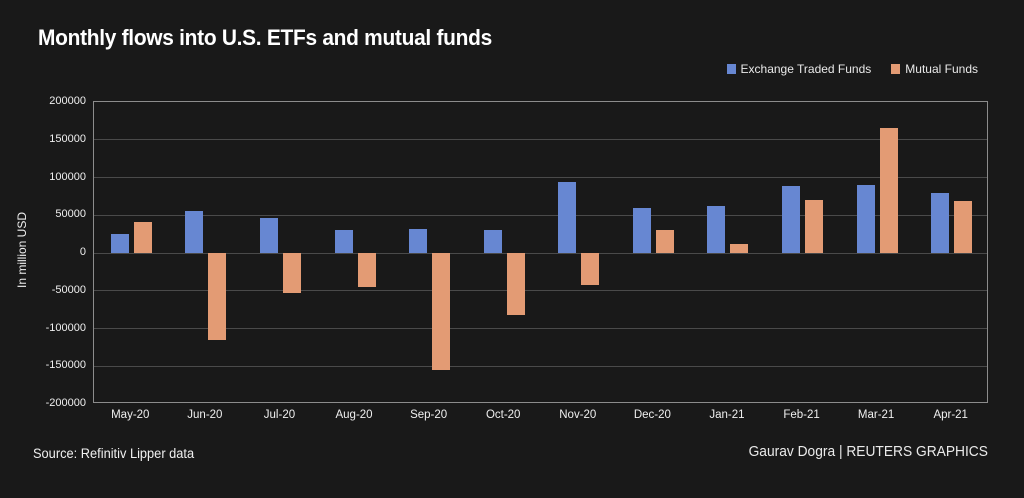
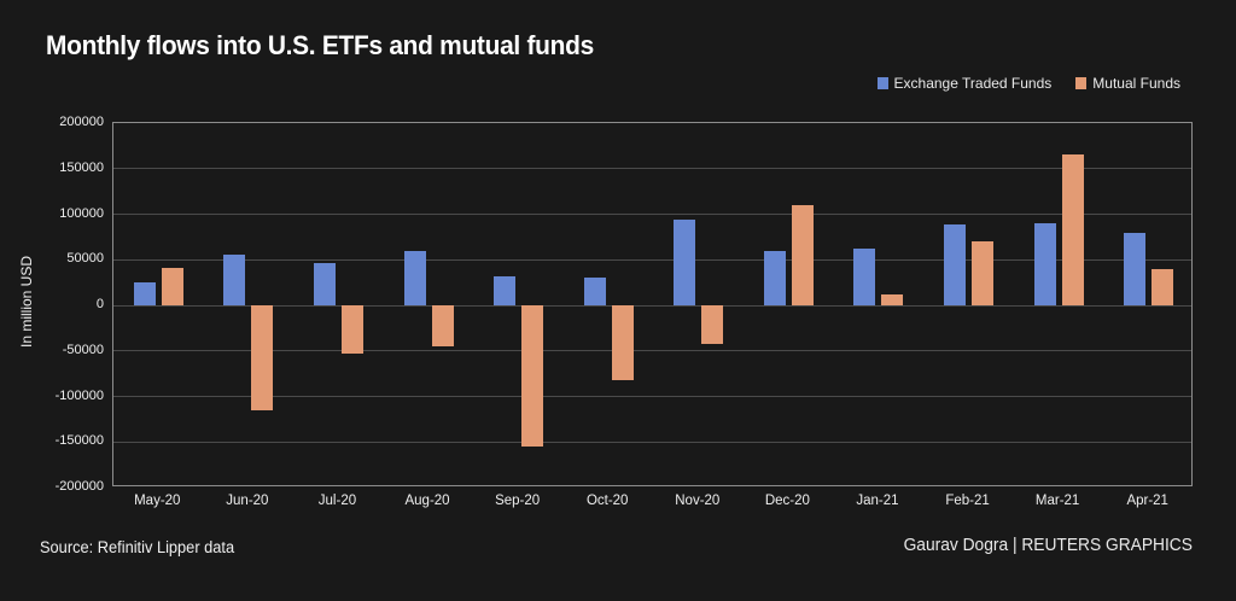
Exchange Traded Funds/Aug-20: 30000 -> 60000
Mutual Funds/Dec-20: 30000 -> 110000
Mutual Funds/Apr-21: 70000 -> 40000
